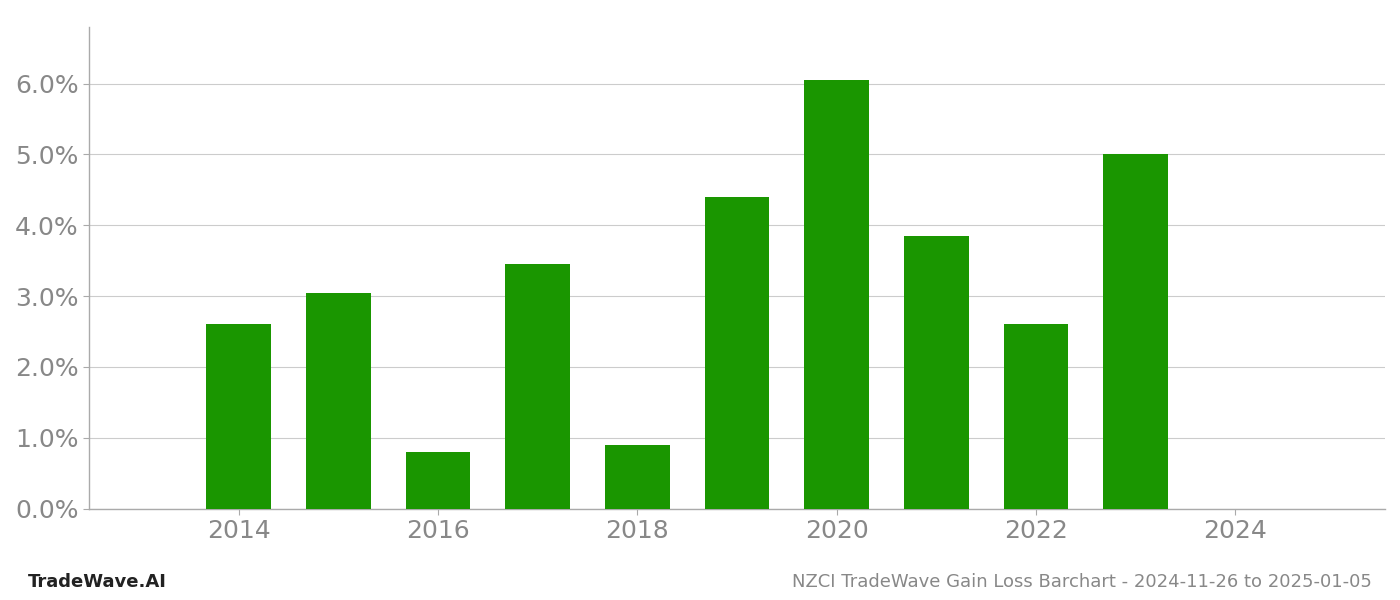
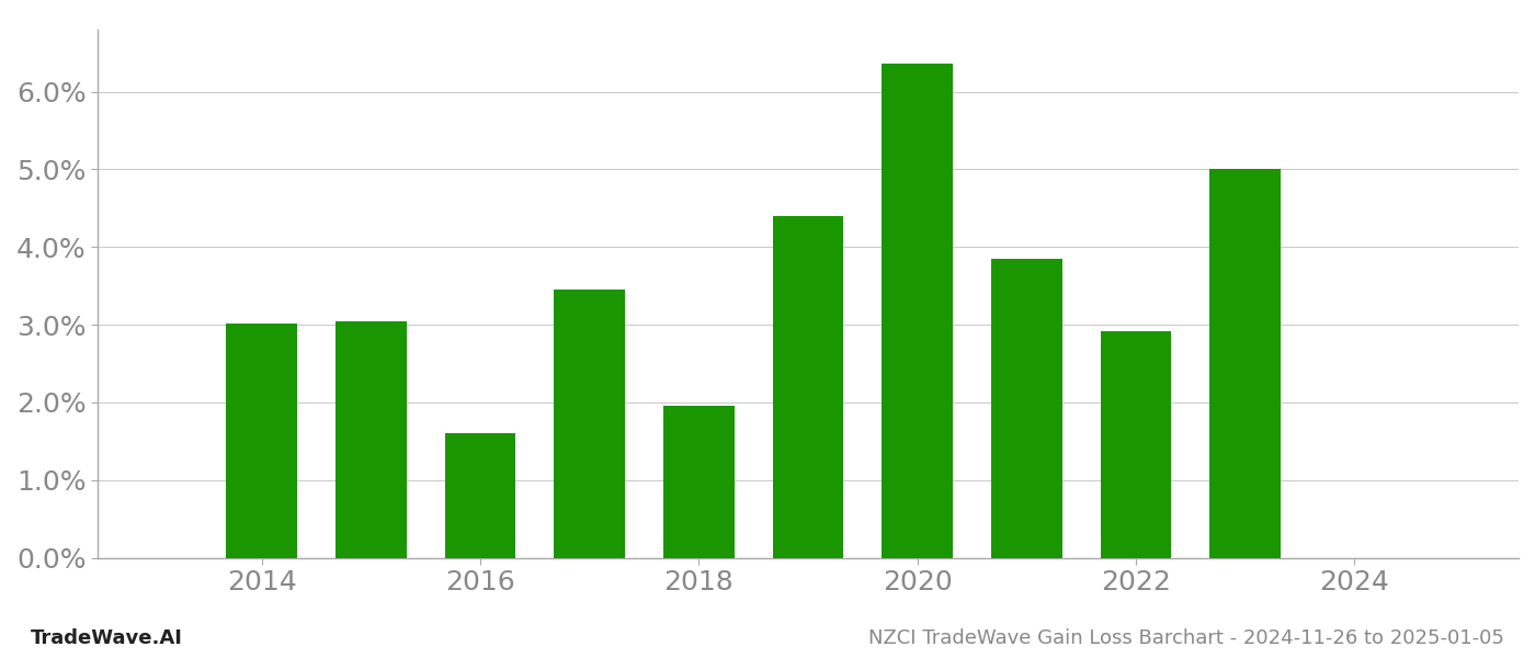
2014: 2.60% -> 3.02%
2016: 0.80% -> 1.60%
2018: 0.90% -> 1.96%
2020: 6.05% -> 6.36%
2022: 2.60% -> 2.92%
